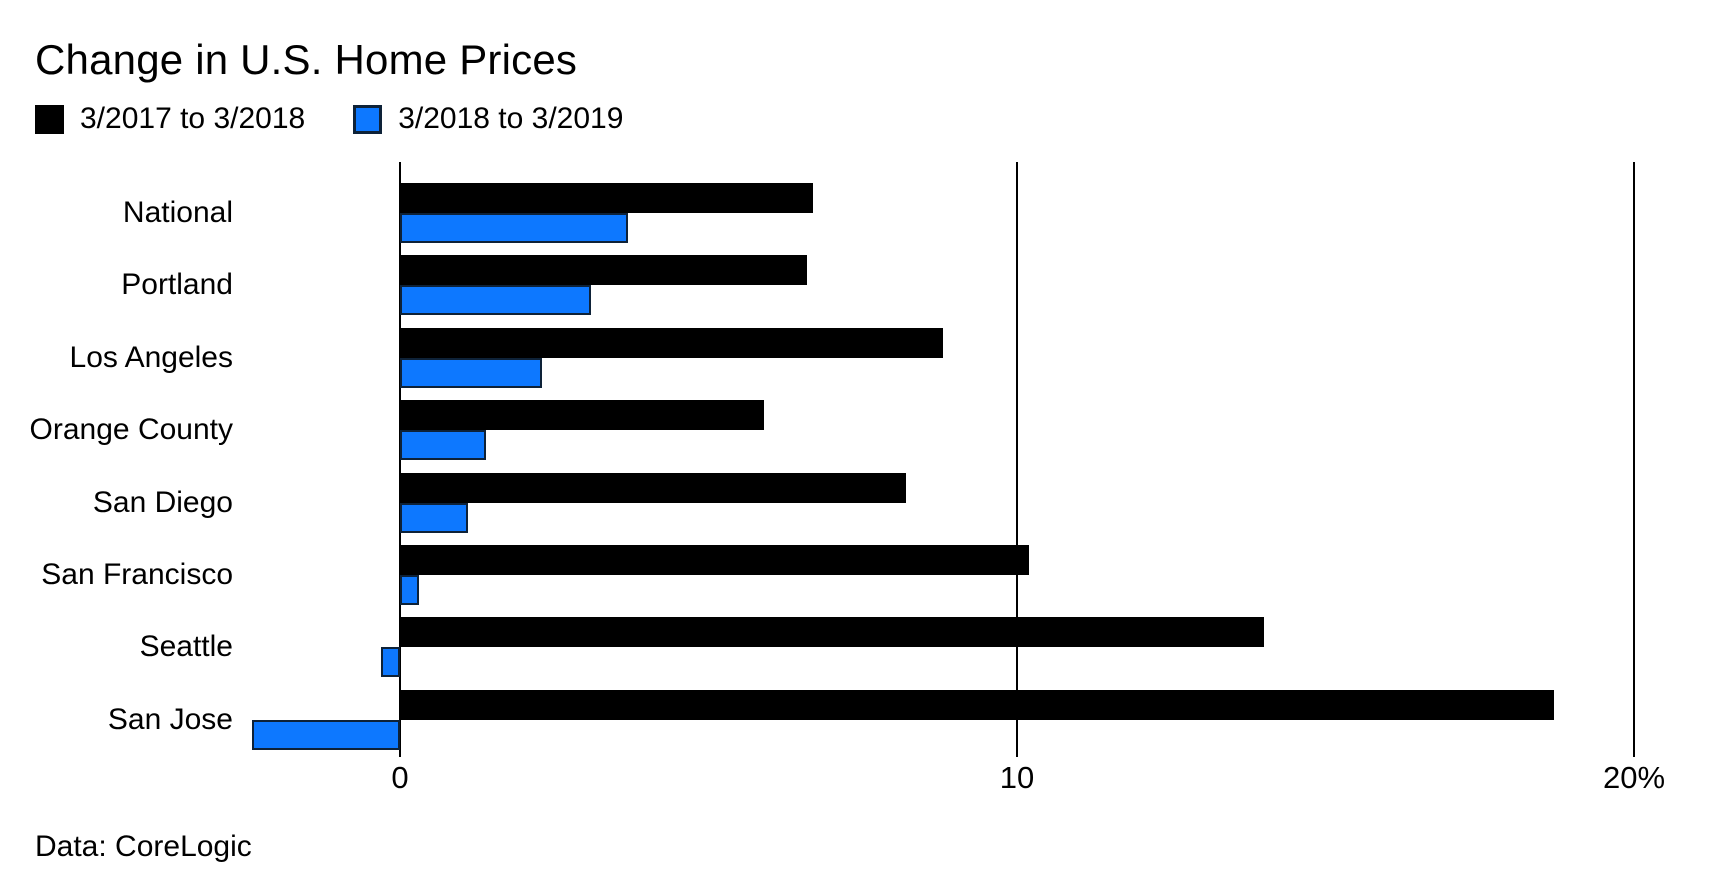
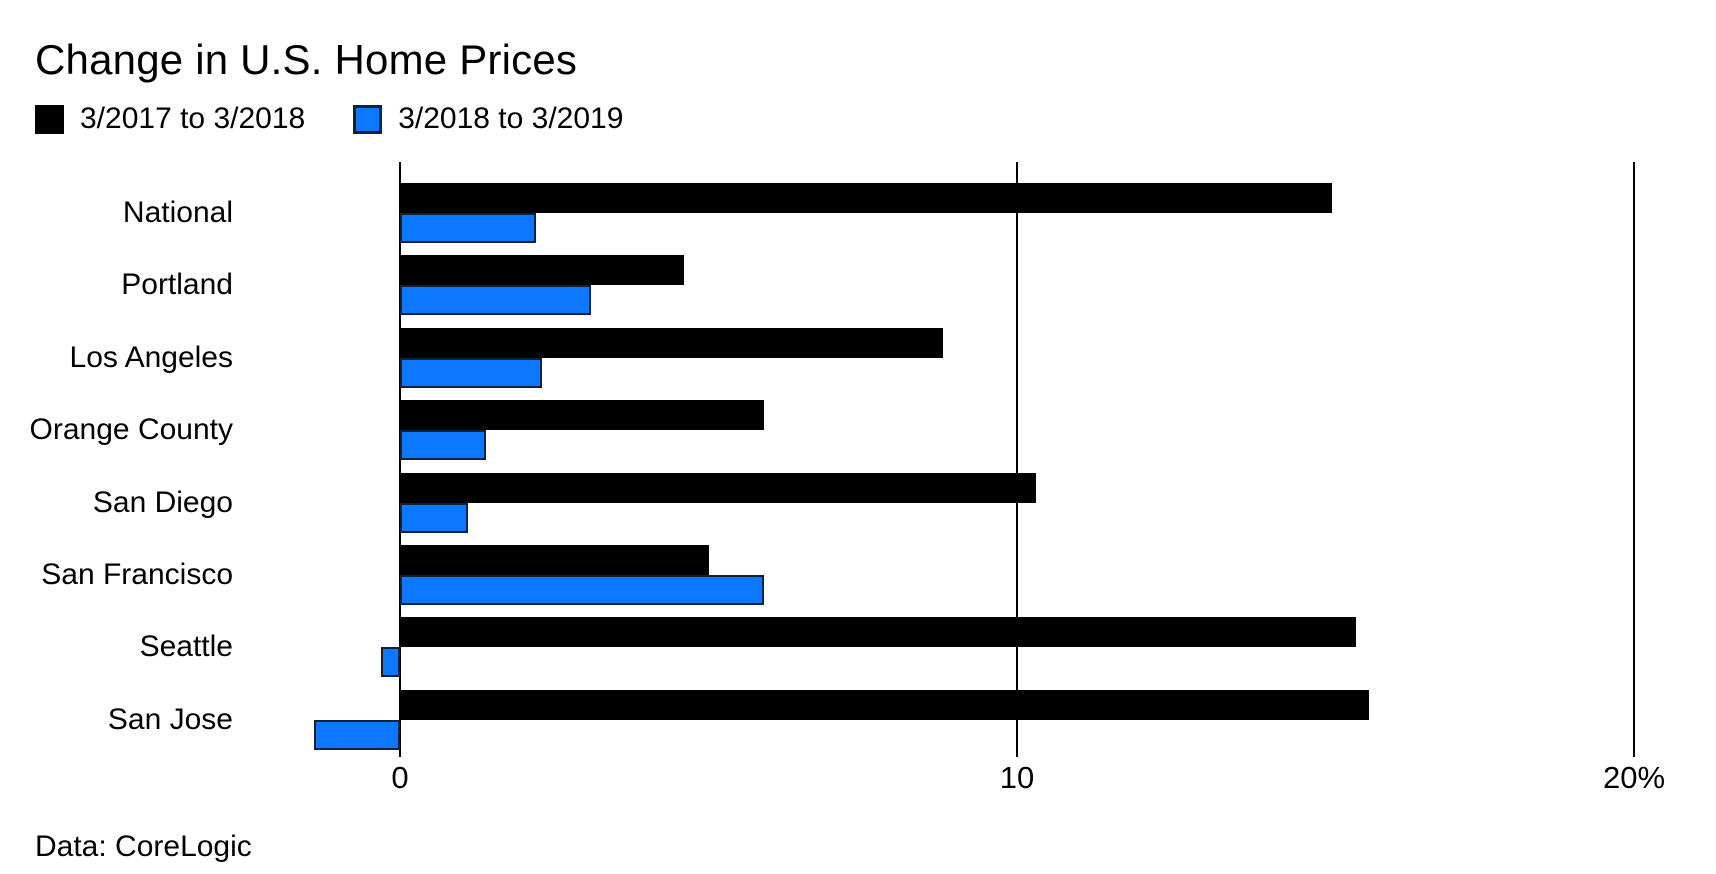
3/2017 to 3/2018/National: 6.7% -> 15.1%
3/2018 to 3/2019/National: 3.7% -> 2.2%
3/2017 to 3/2018/Portland: 6.6% -> 4.6%
3/2017 to 3/2018/San Diego: 8.2% -> 10.3%
3/2017 to 3/2018/San Francisco: 10.2% -> 5.0%
3/2018 to 3/2019/San Francisco: 0.3% -> 5.9%
3/2017 to 3/2018/Seattle: 14.0% -> 15.5%
3/2017 to 3/2018/San Jose: 18.7% -> 15.7%
3/2018 to 3/2019/San Jose: -2.4% -> -1.4%
